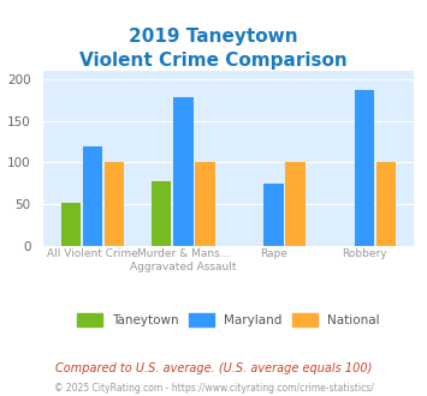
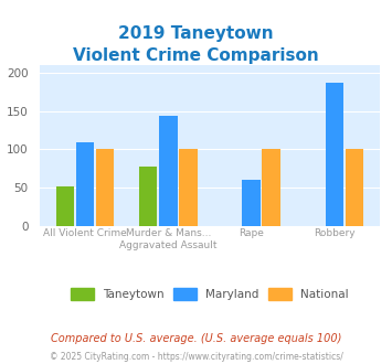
Maryland/All Violent Crime: 120 -> 110
Maryland/Murder & Mans... Aggravated Assault: 179 -> 144
Maryland/Rape: 75 -> 60
